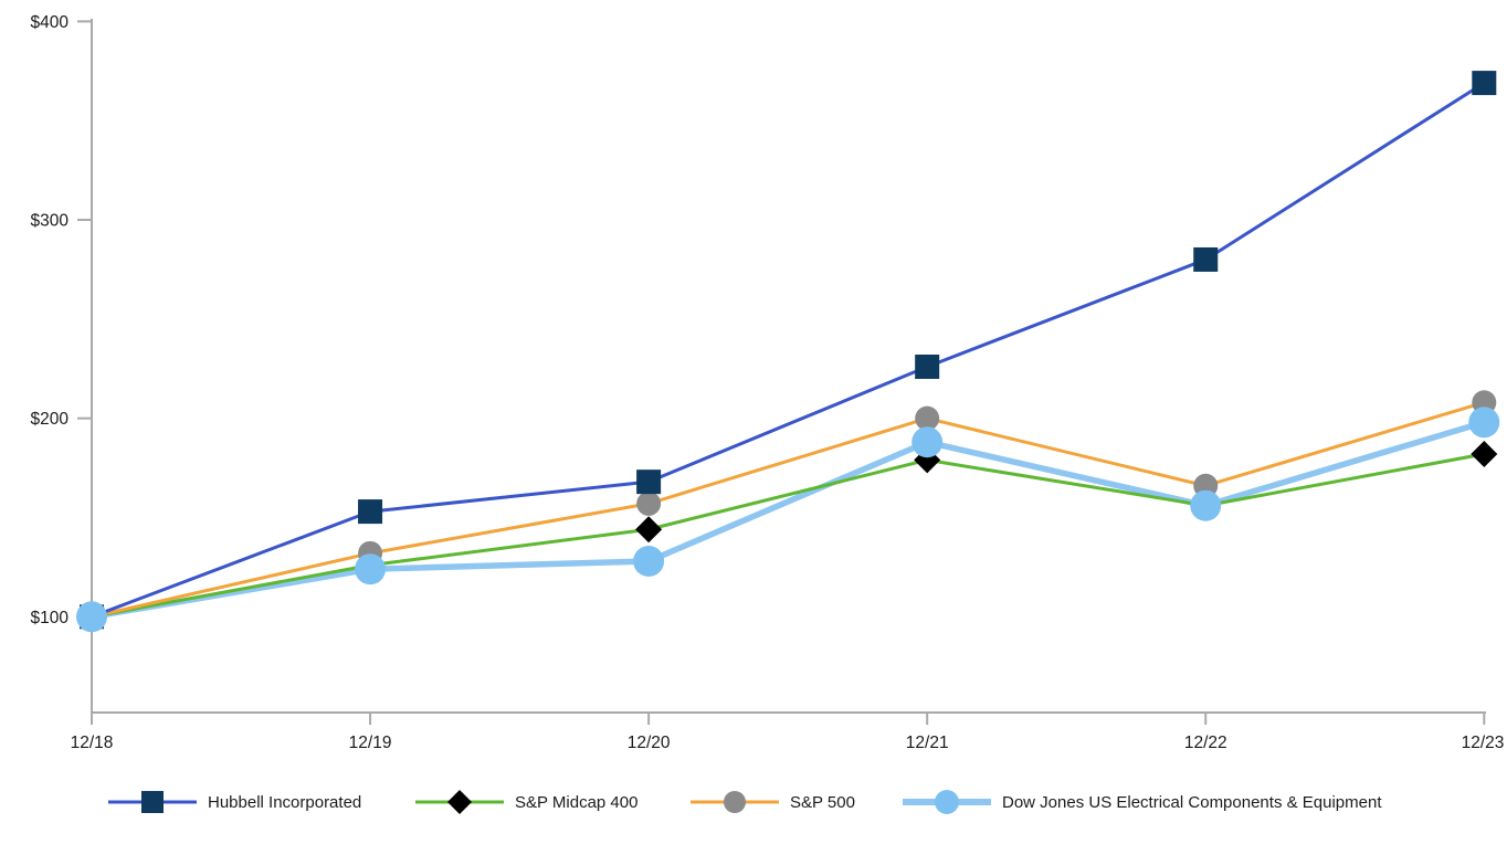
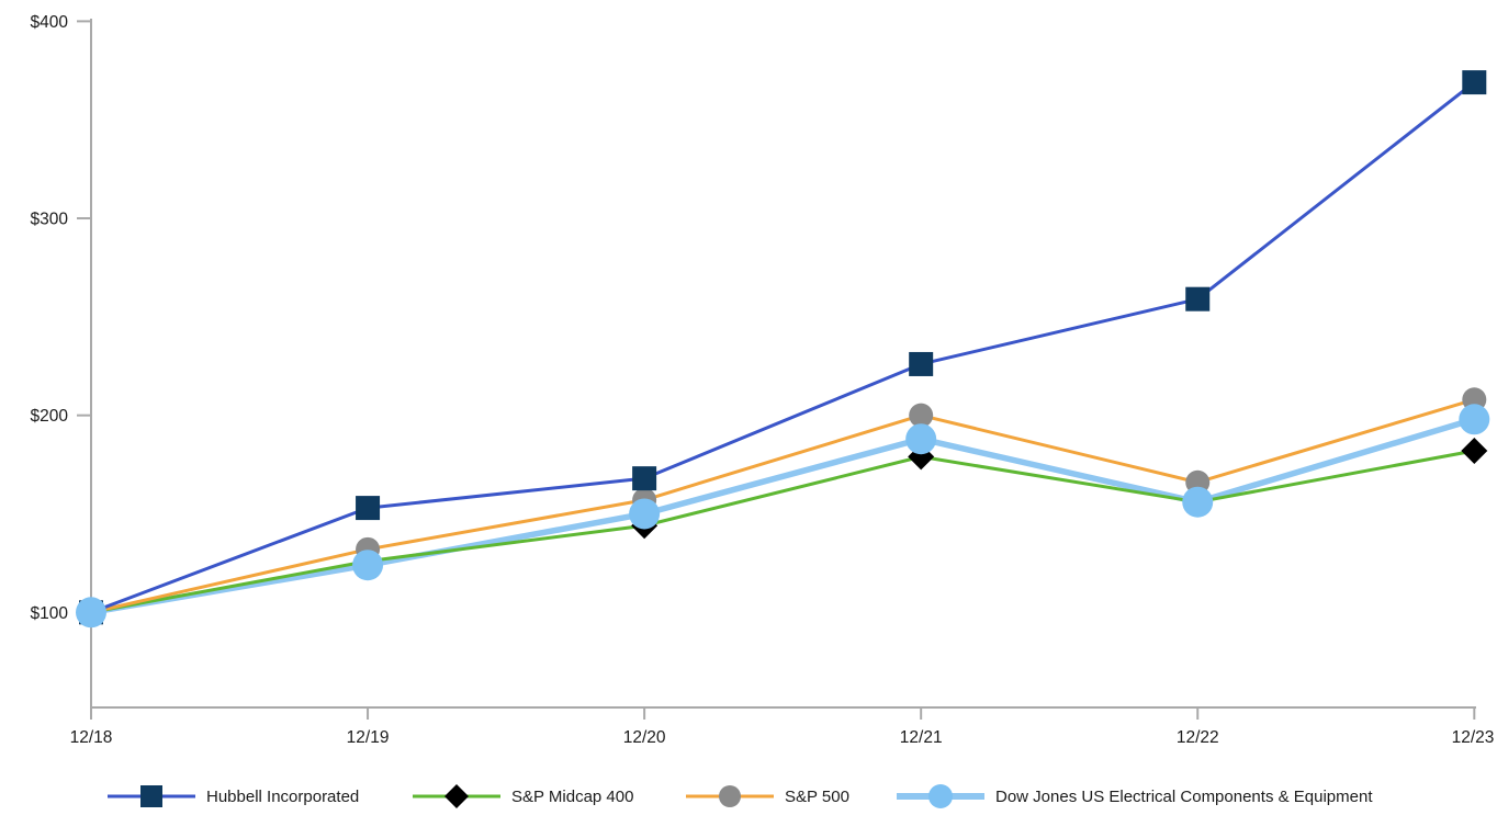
Dow Jones US Electrical Components & Equipment/12/20: $128 -> $150
Hubbell Incorporated/12/22: $280 -> $259
